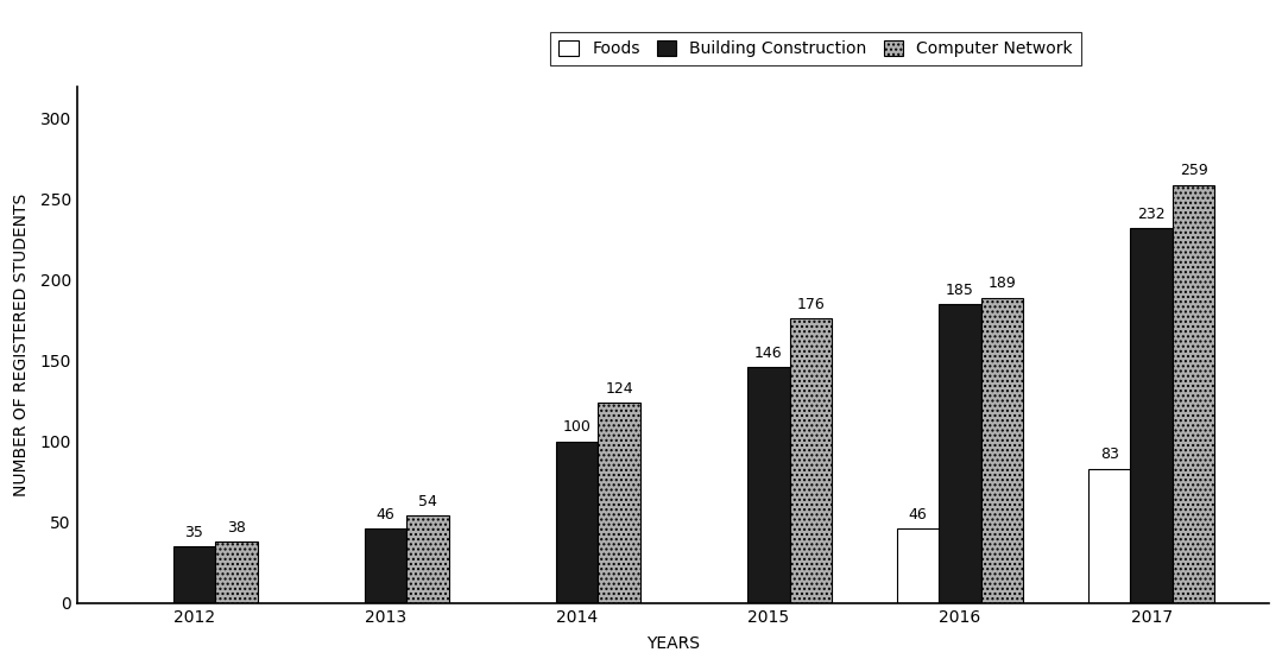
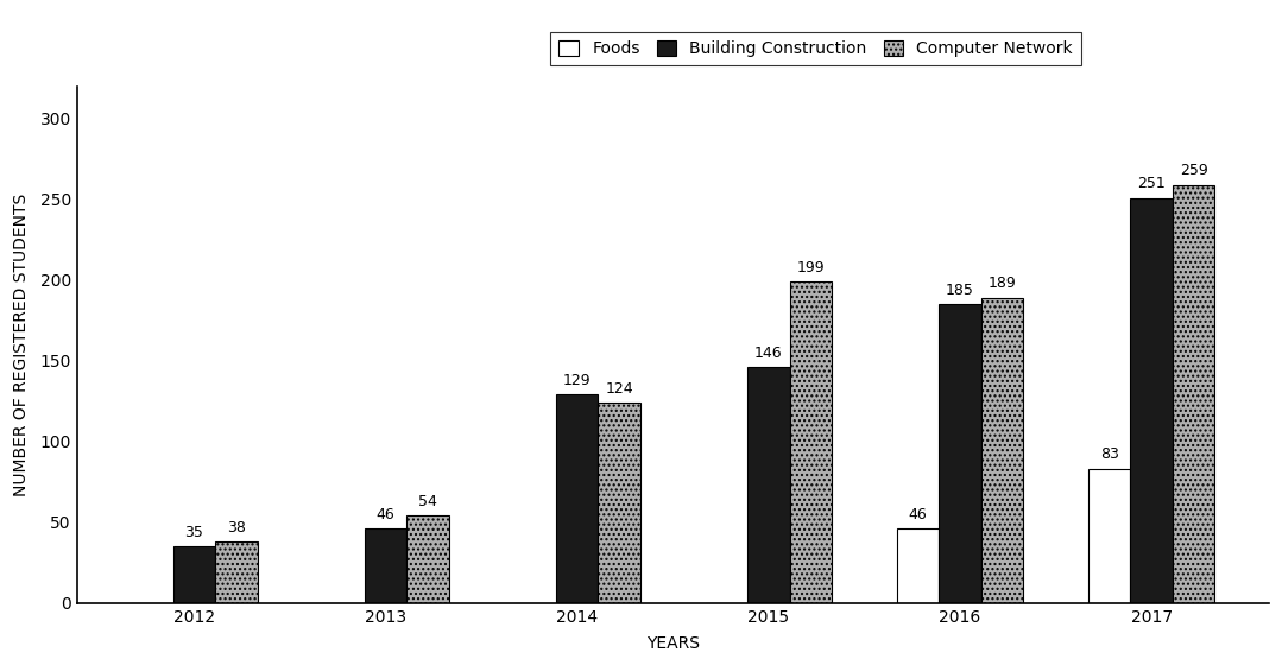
Building Construction/2014: 100 -> 129
Computer Network/2015: 176 -> 199
Building Construction/2017: 232 -> 251
